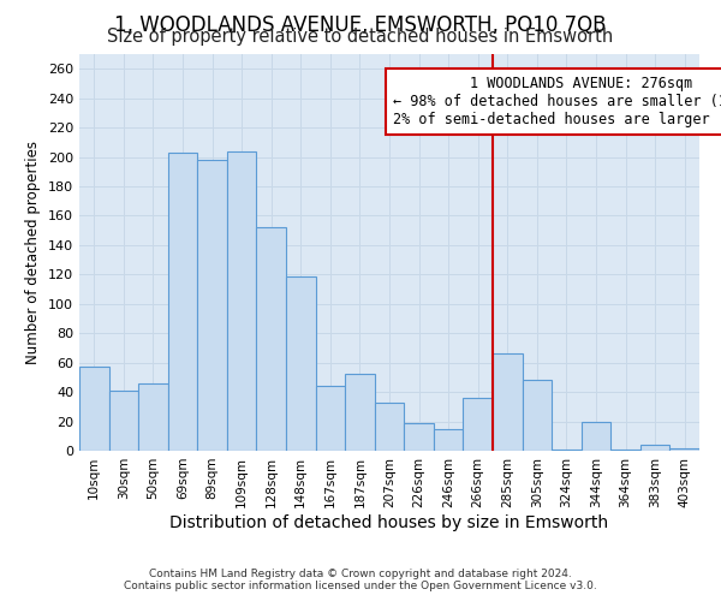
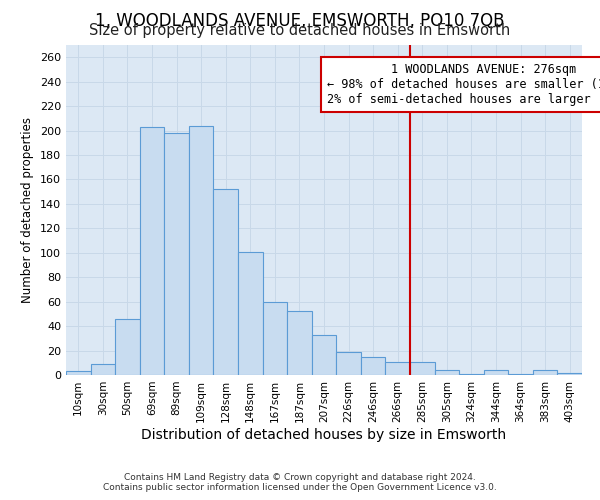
10sqm: 57 -> 3
30sqm: 41 -> 9
148sqm: 119 -> 101
167sqm: 44 -> 60
266sqm: 36 -> 11
285sqm: 66 -> 11
305sqm: 48 -> 4
344sqm: 20 -> 4
